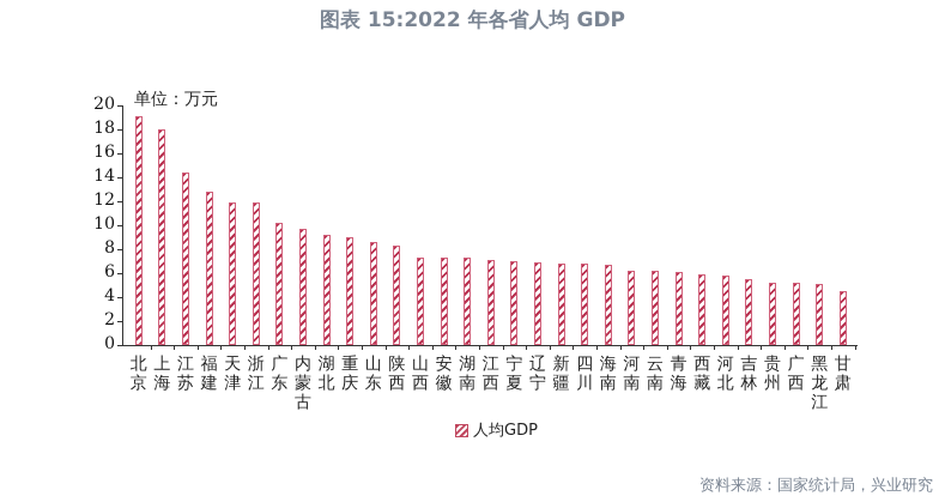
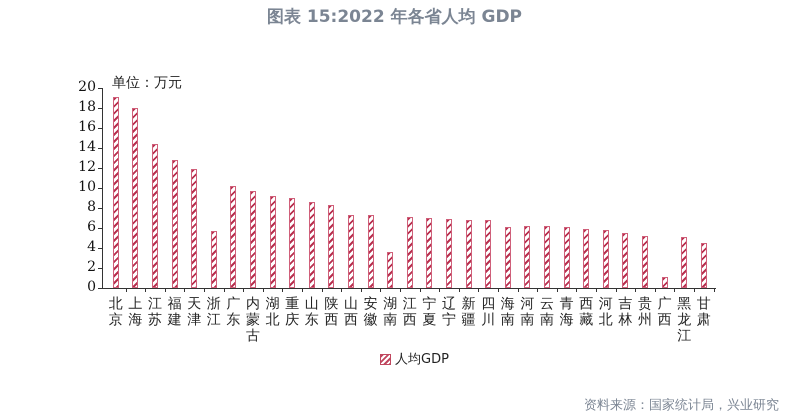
浙江: 11.9 -> 5.7
湖南: 7.3 -> 3.6
海南: 6.7 -> 6.1
广西: 5.2 -> 1.1
